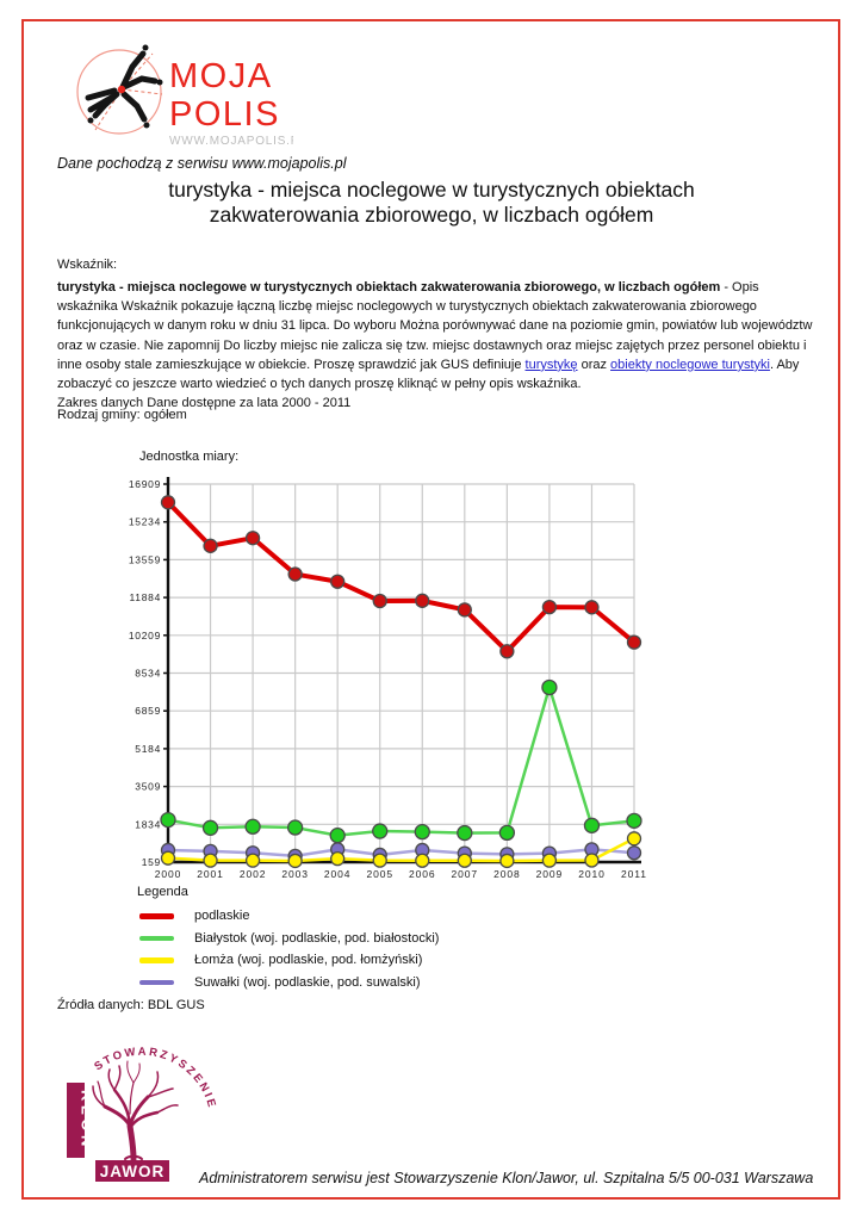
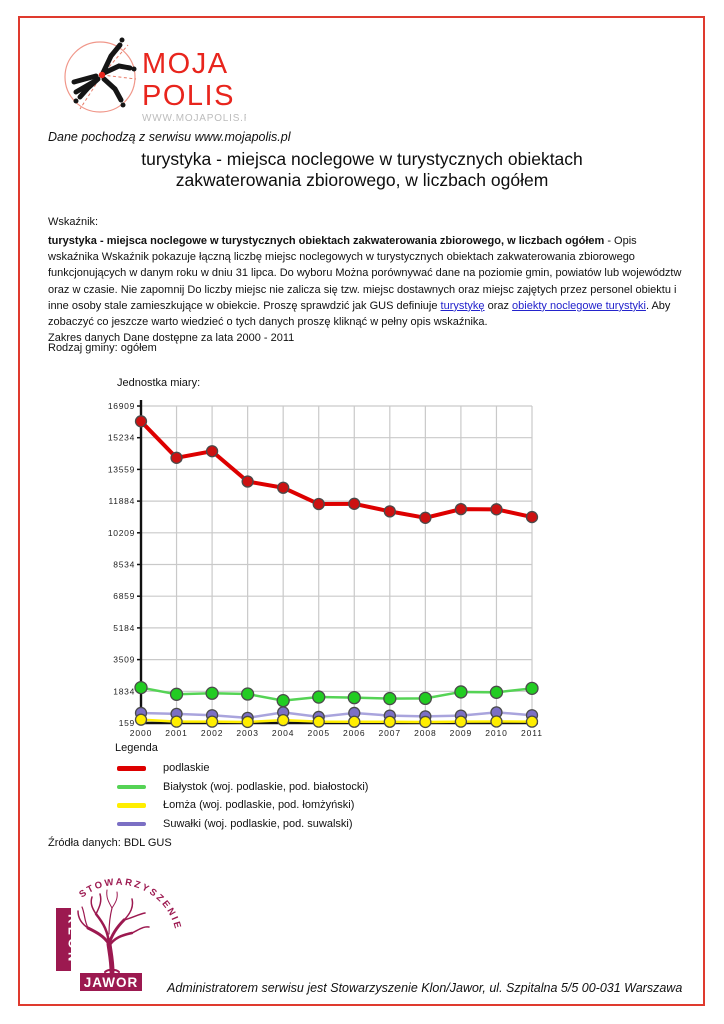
podlaskie/2008: 9500 -> 11000
Białystok (woj. podlaskie, pod. białostocki)/2009: 7900 -> 1800
podlaskie/2011: 9900 -> 11000
Łomża (woj. podlaskie, pod. łomżyński)/2011: 1200 -> 200
